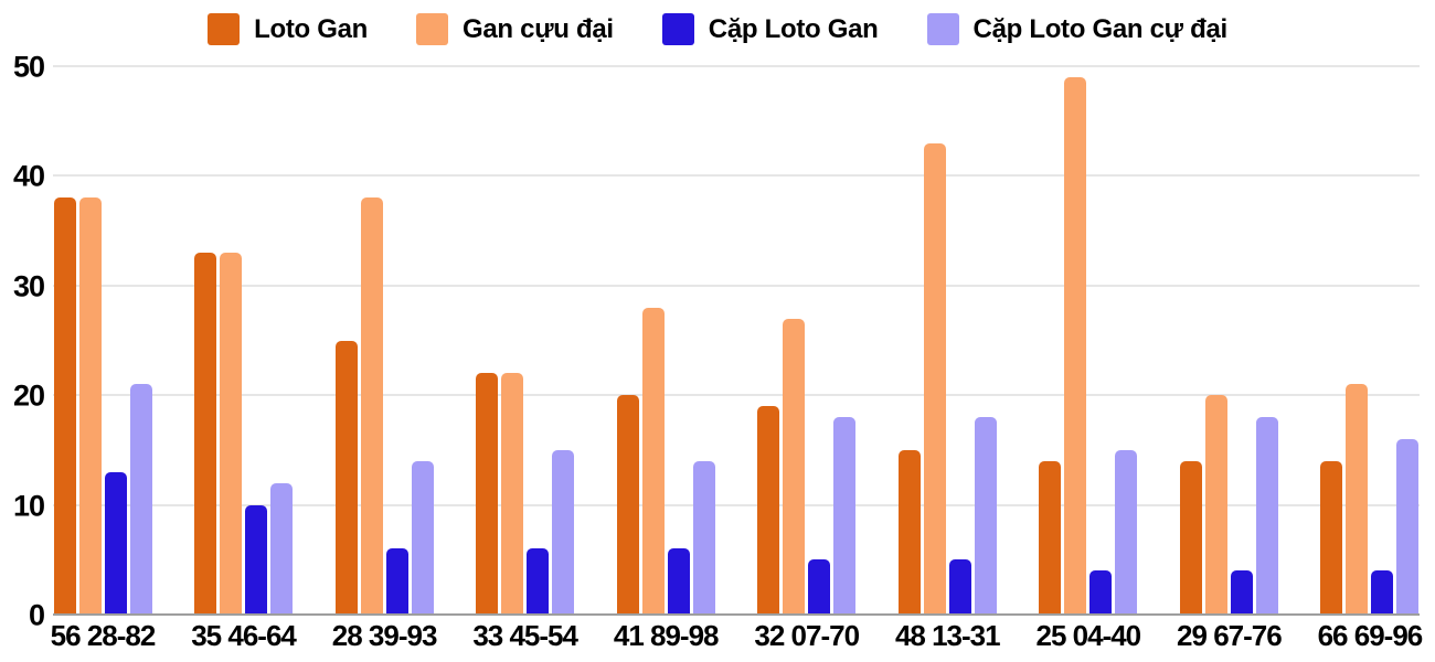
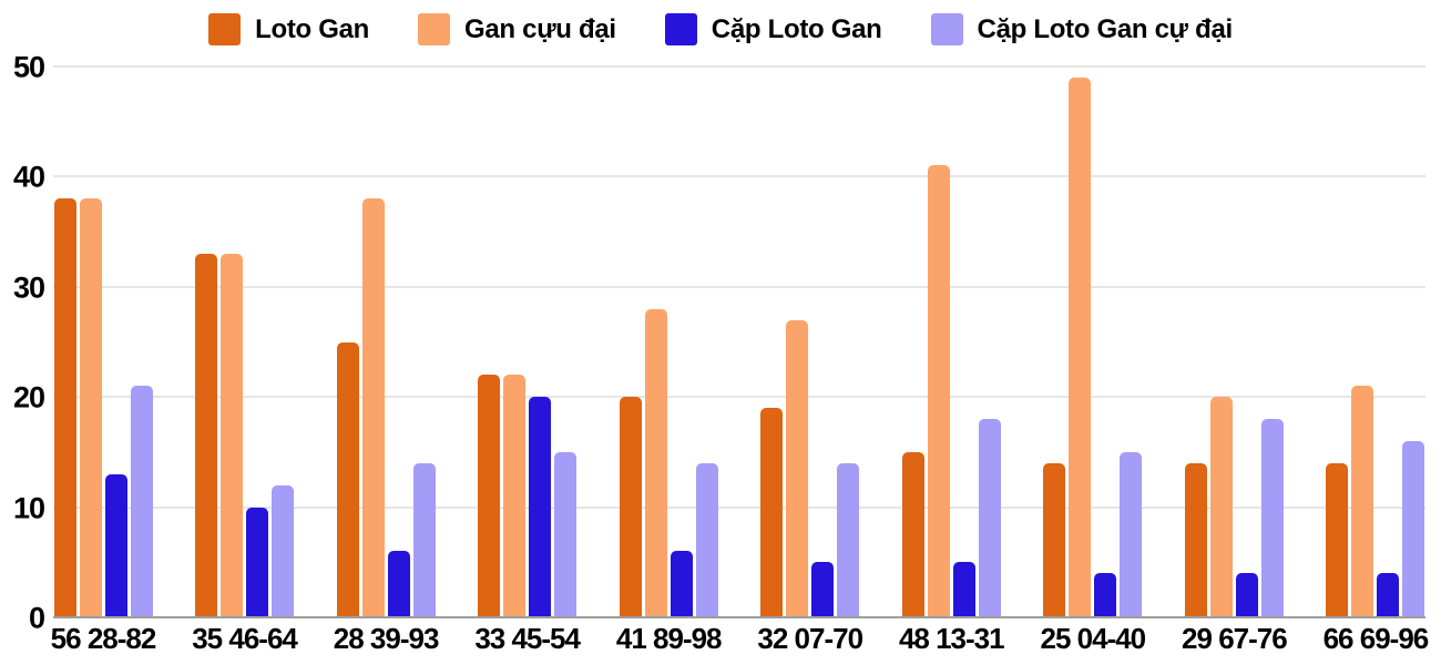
Cặp Loto Gan/33 45-54: 6 -> 20
Cặp Loto Gan cự đại/32 07-70: 18 -> 14
Gan cựu đại/48 13-31: 43 -> 41
